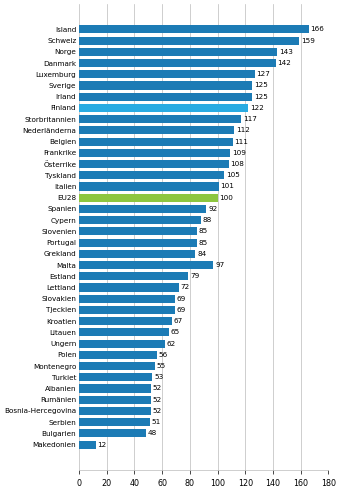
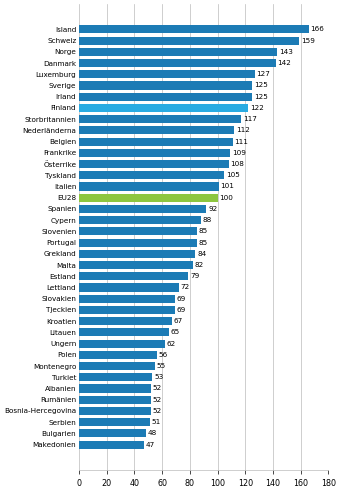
Malta: 97 -> 82
Makedonien: 12 -> 47
